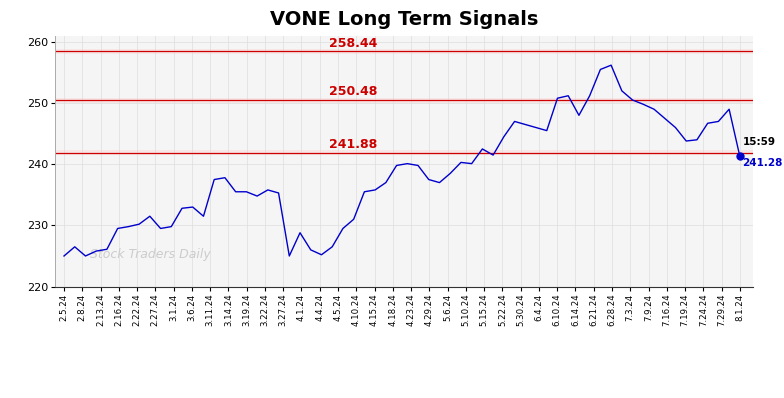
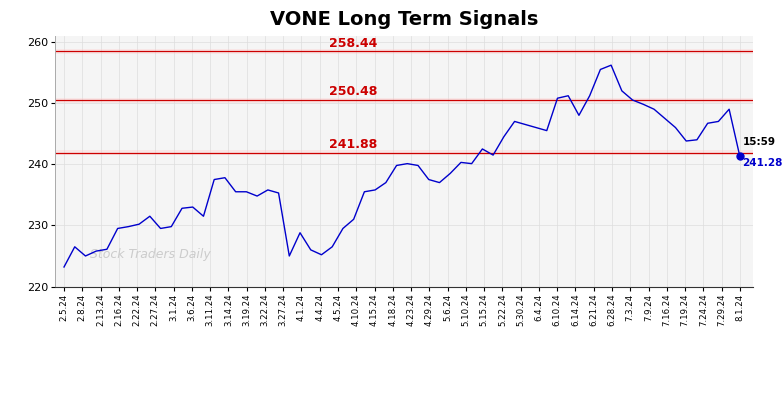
2.5.24: 225.0 -> 223.2
